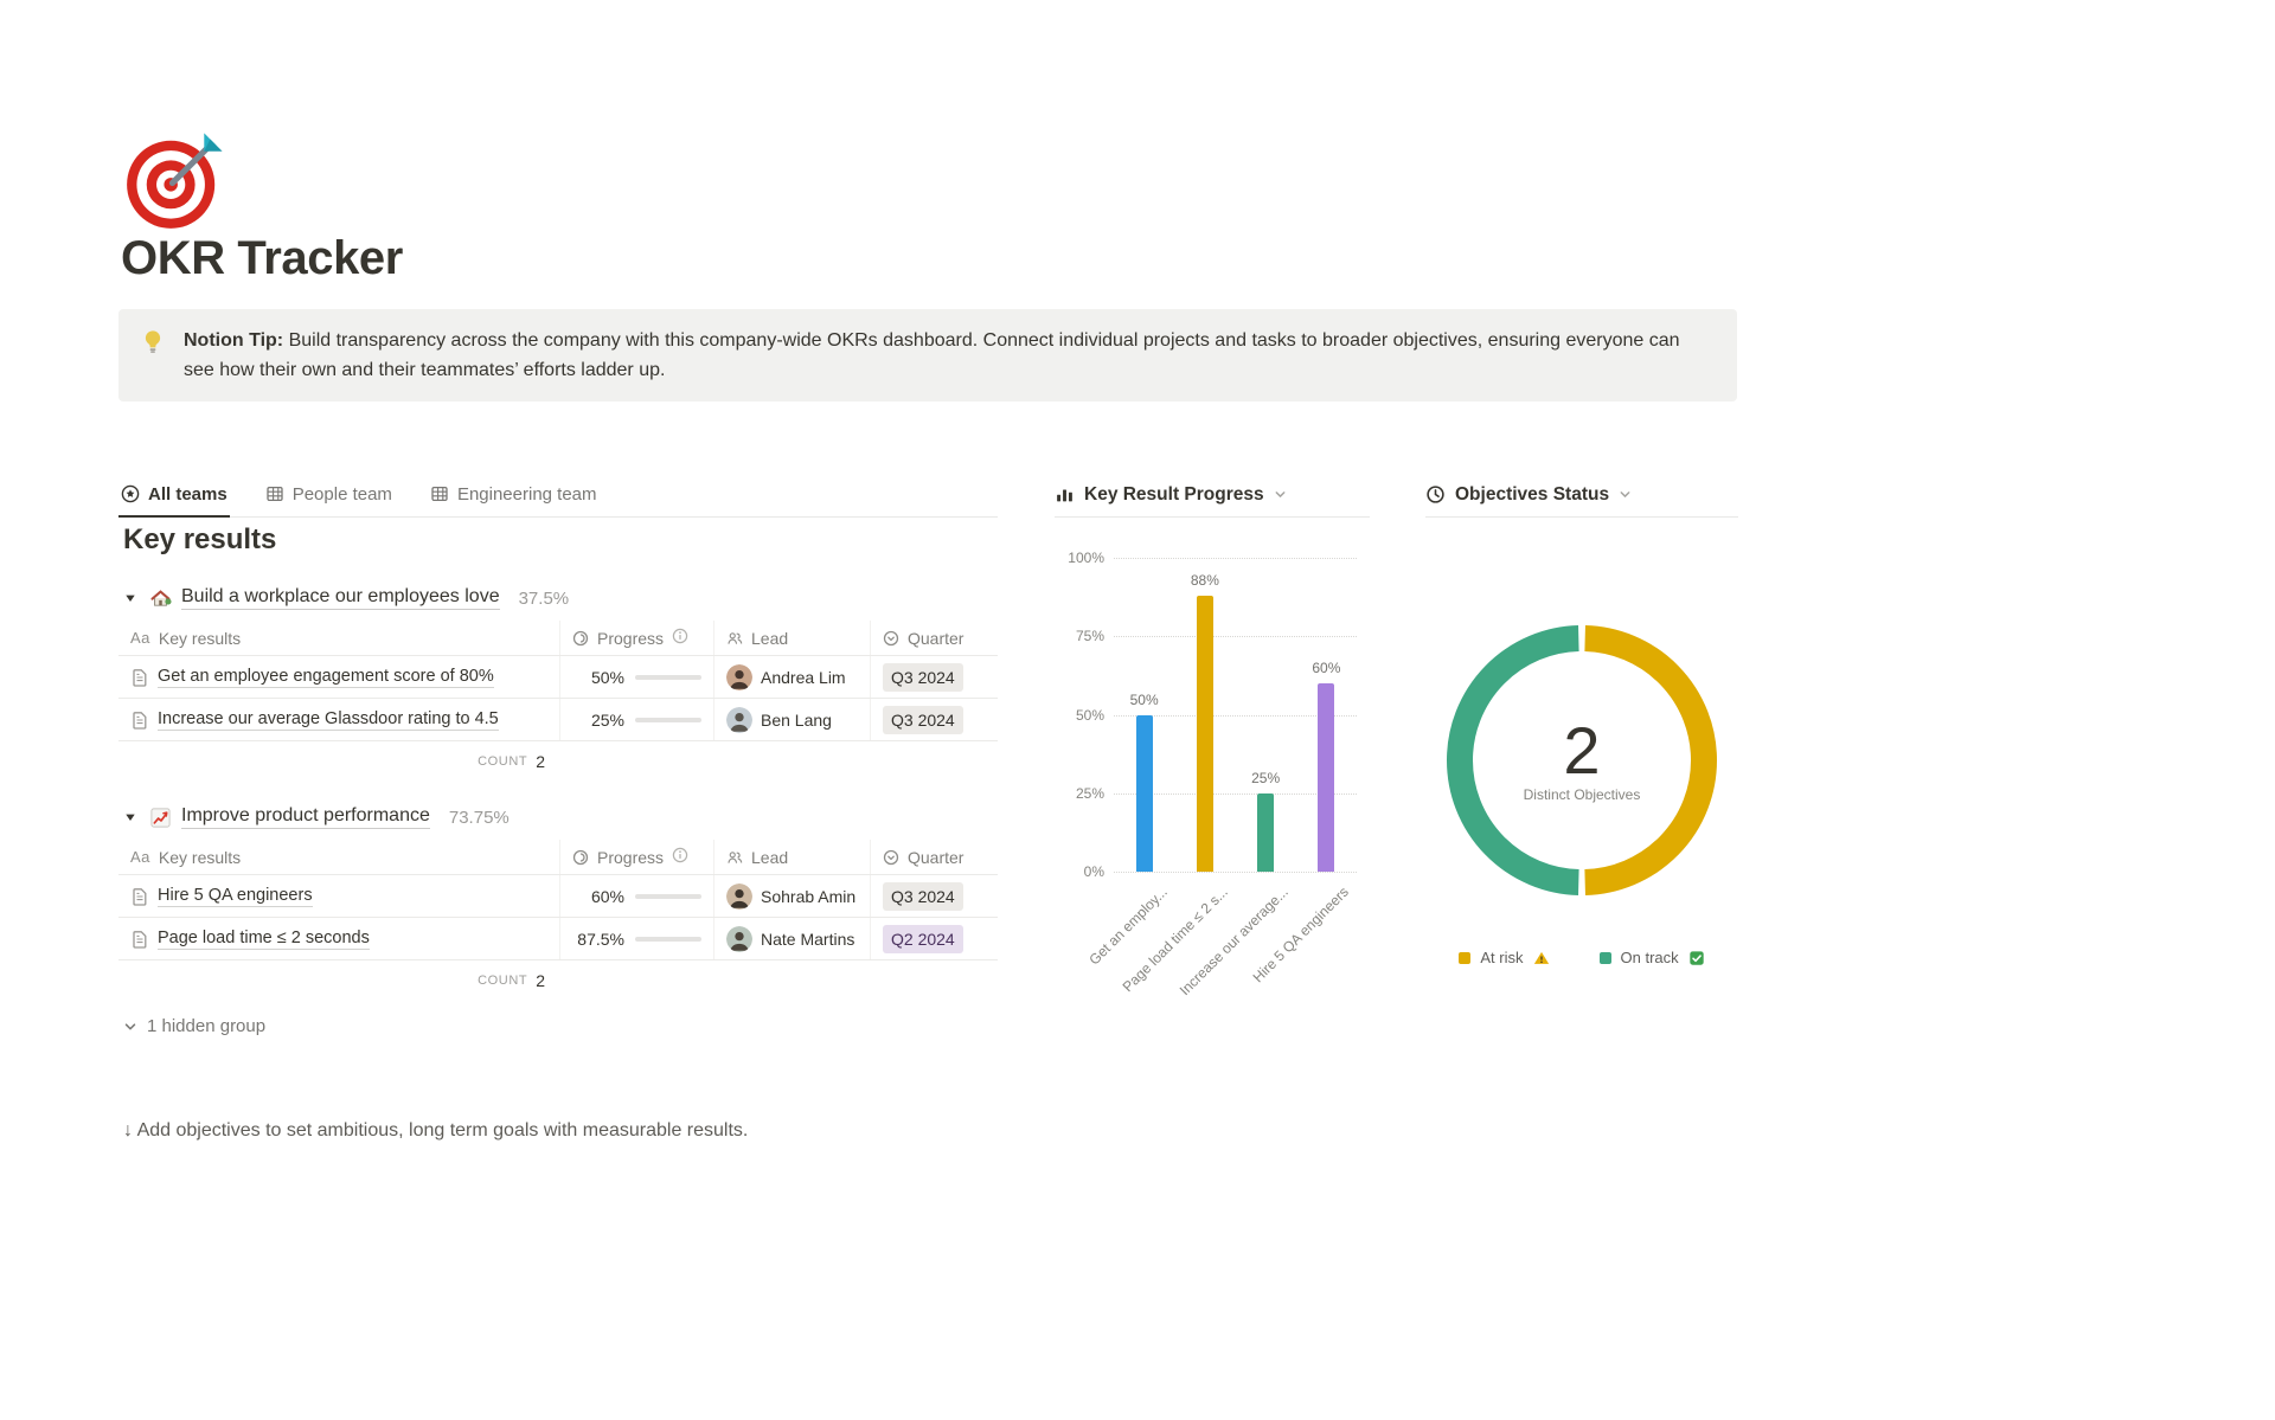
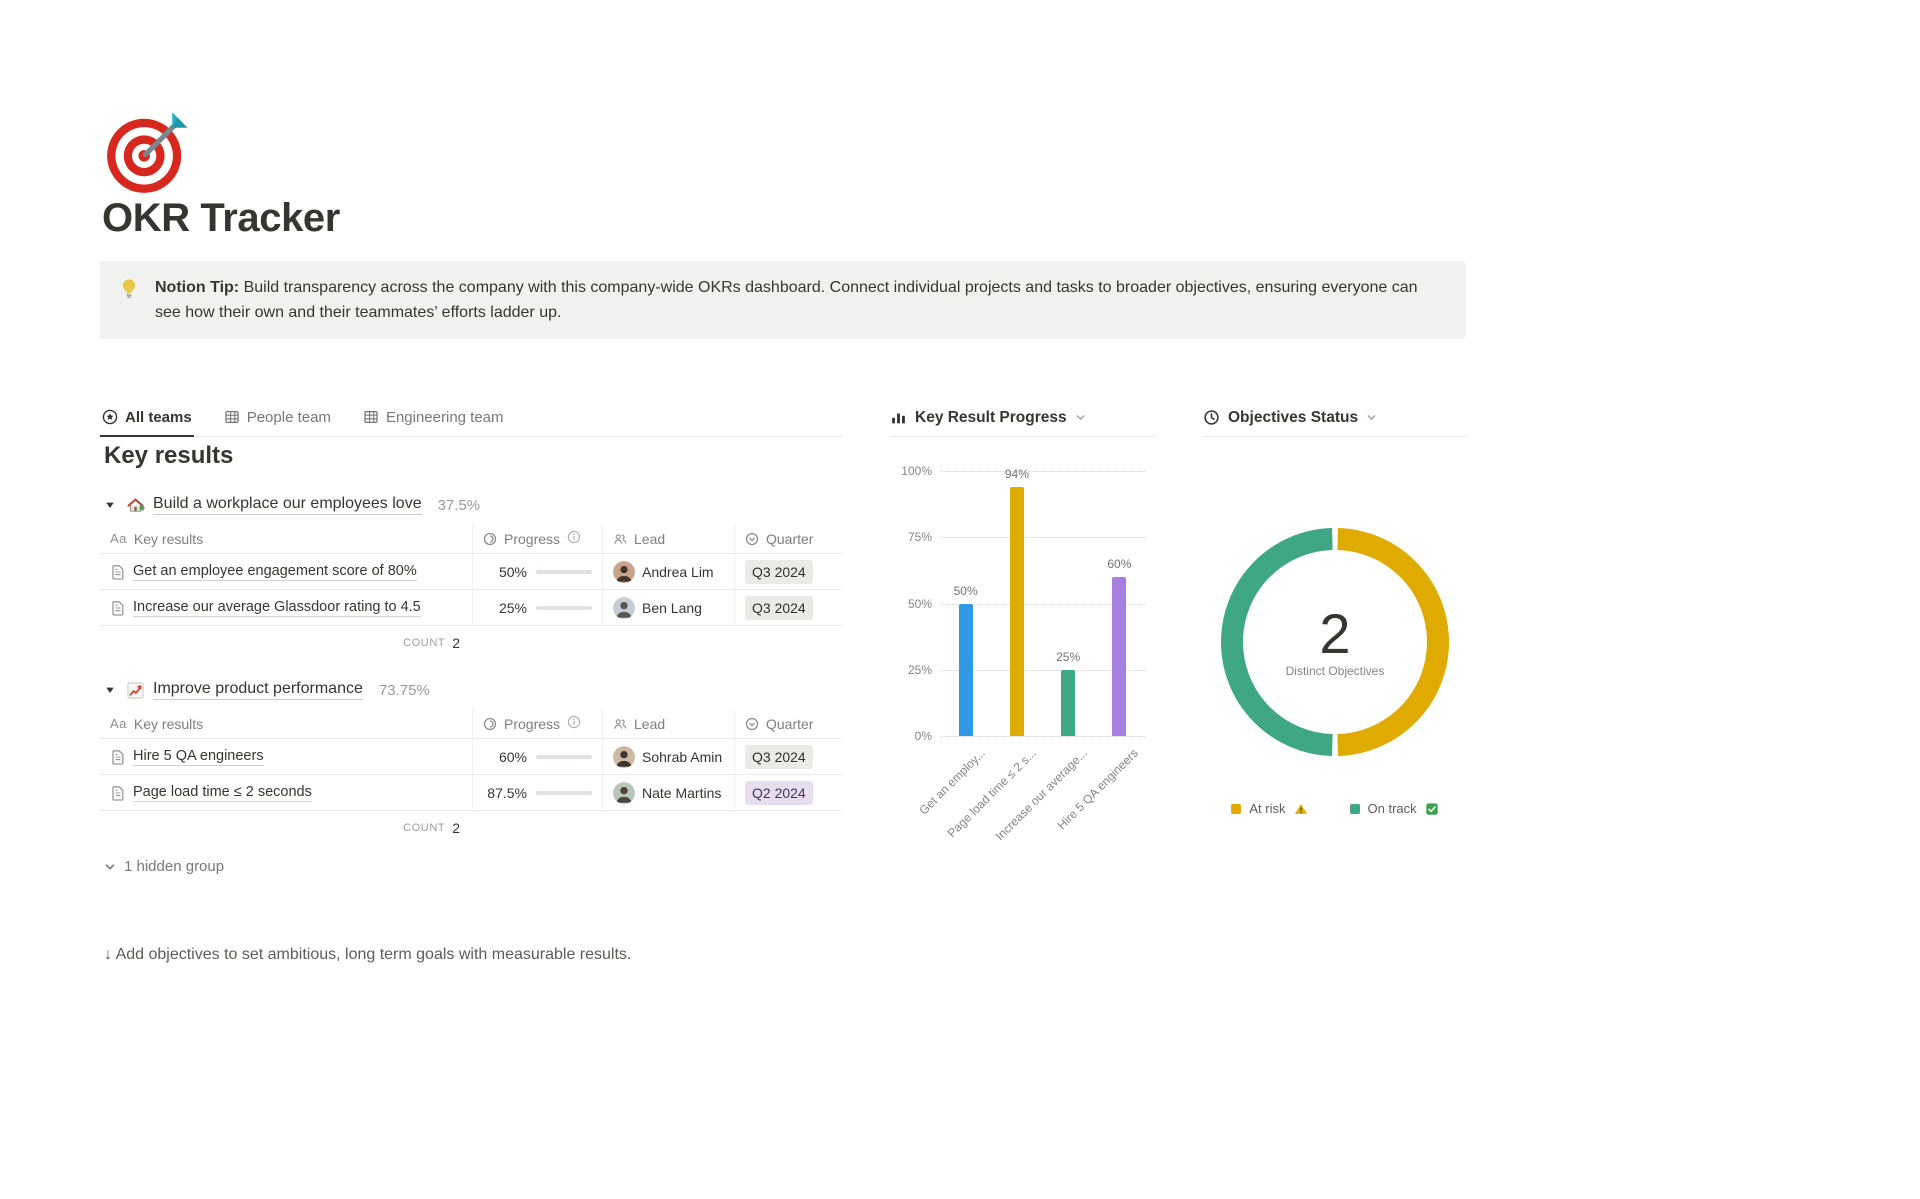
Key Result Progress/Page load time ≤ 2 s...: 88% -> 94%
